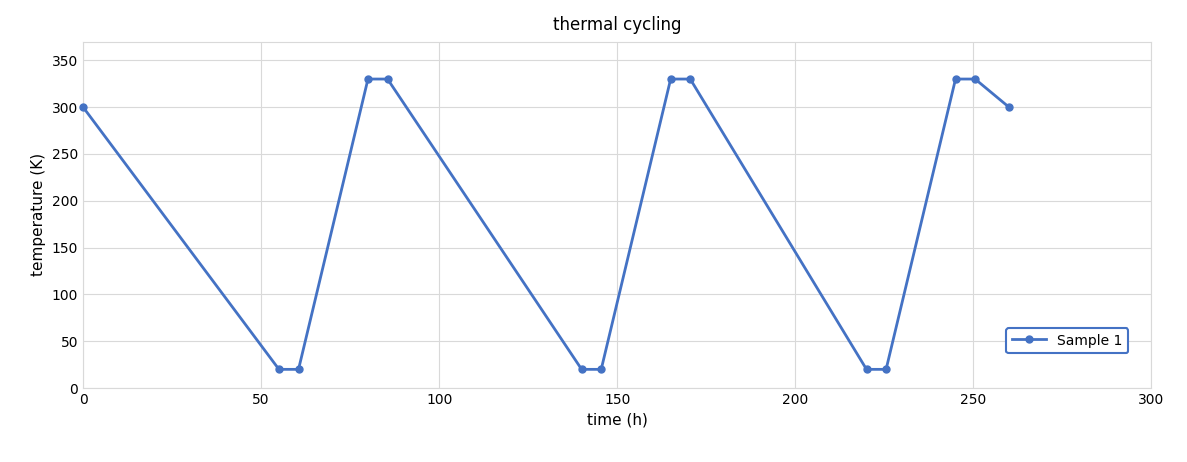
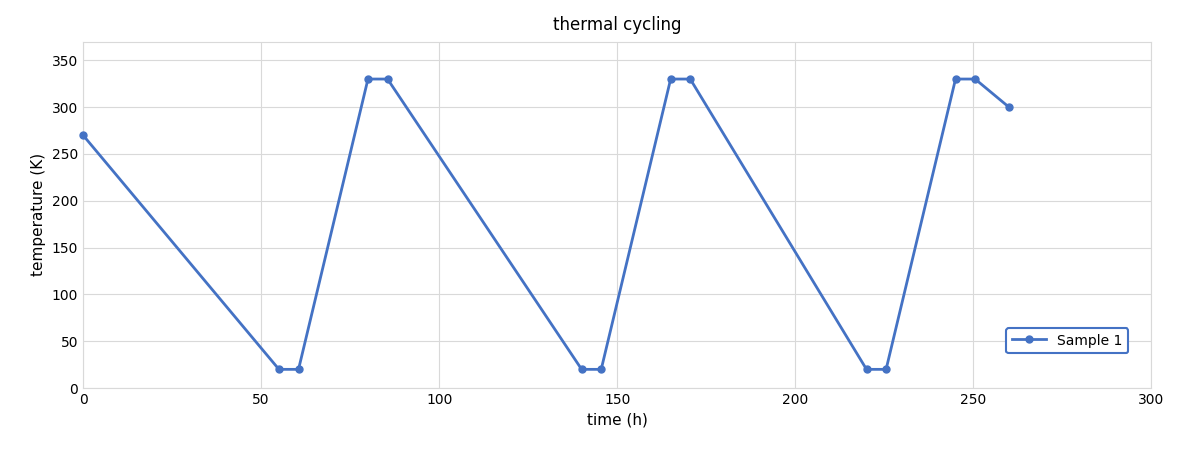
0: 300 -> 270
